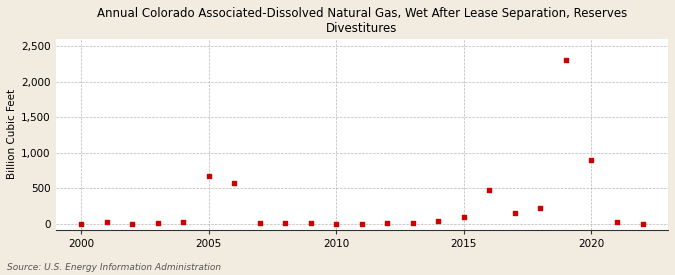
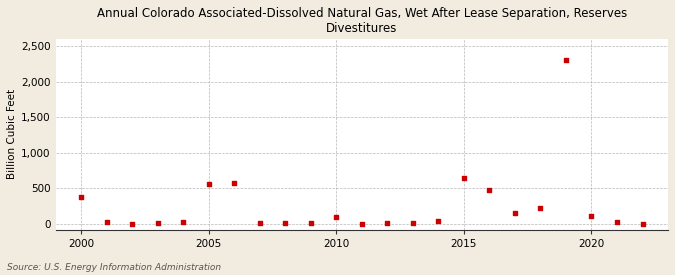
2000: 10 -> 380
2005: 680 -> 560
2010: 10 -> 100
2015: 100 -> 640
2020: 900 -> 120
